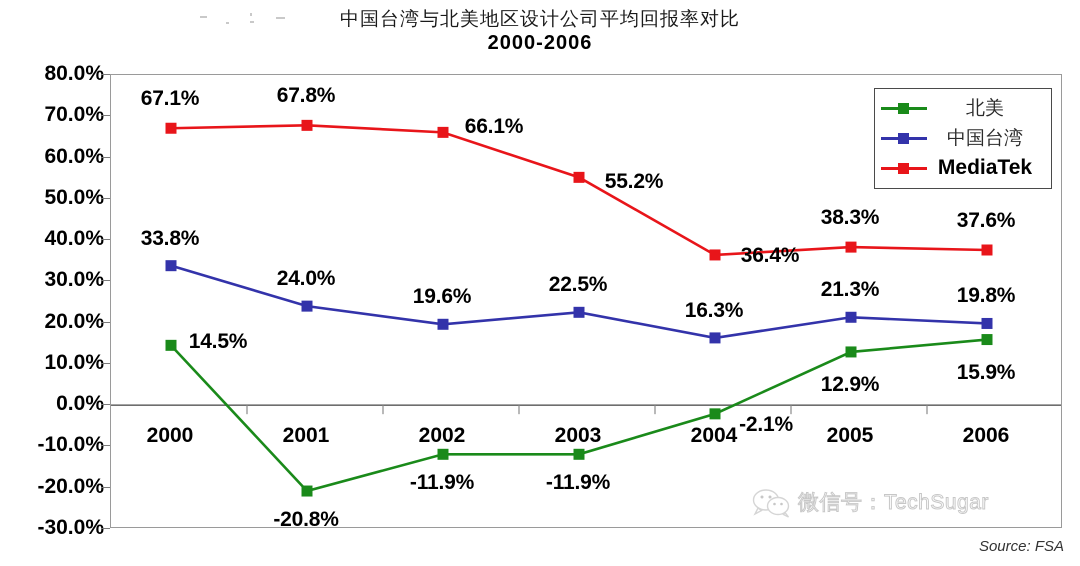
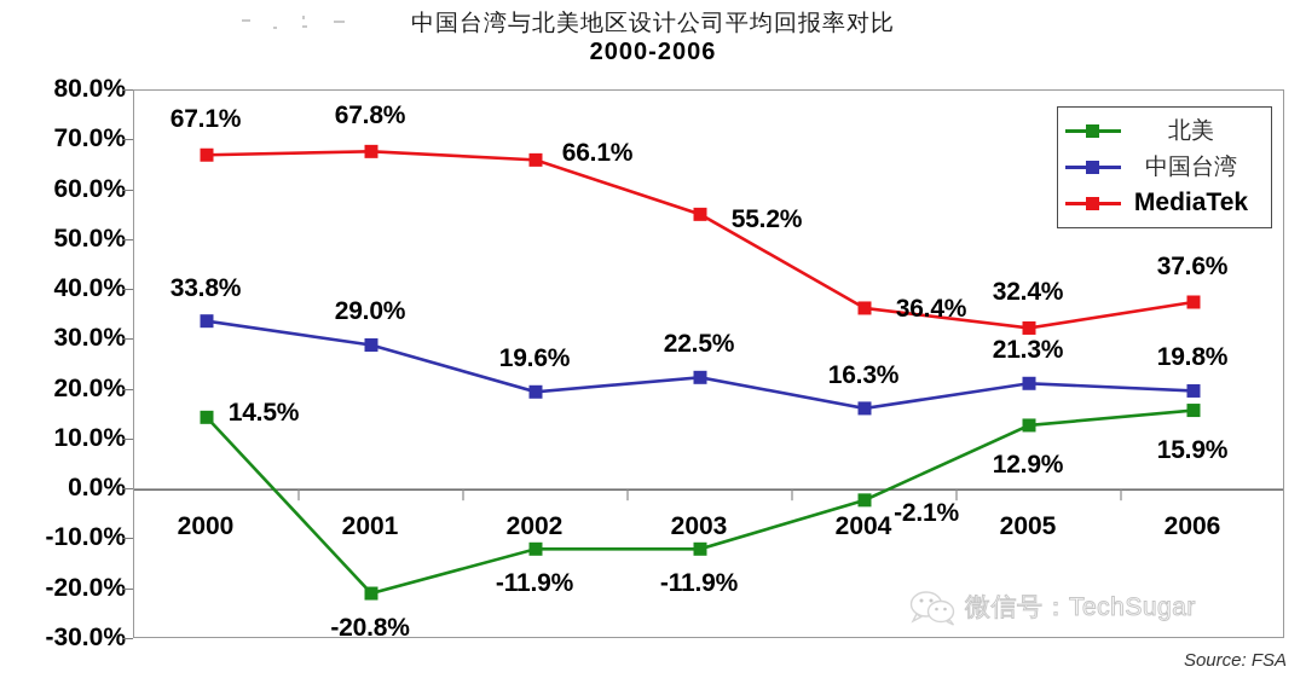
中国台湾/2001: 24.0% -> 29.0%
MediaTek/2005: 38.3% -> 32.4%
